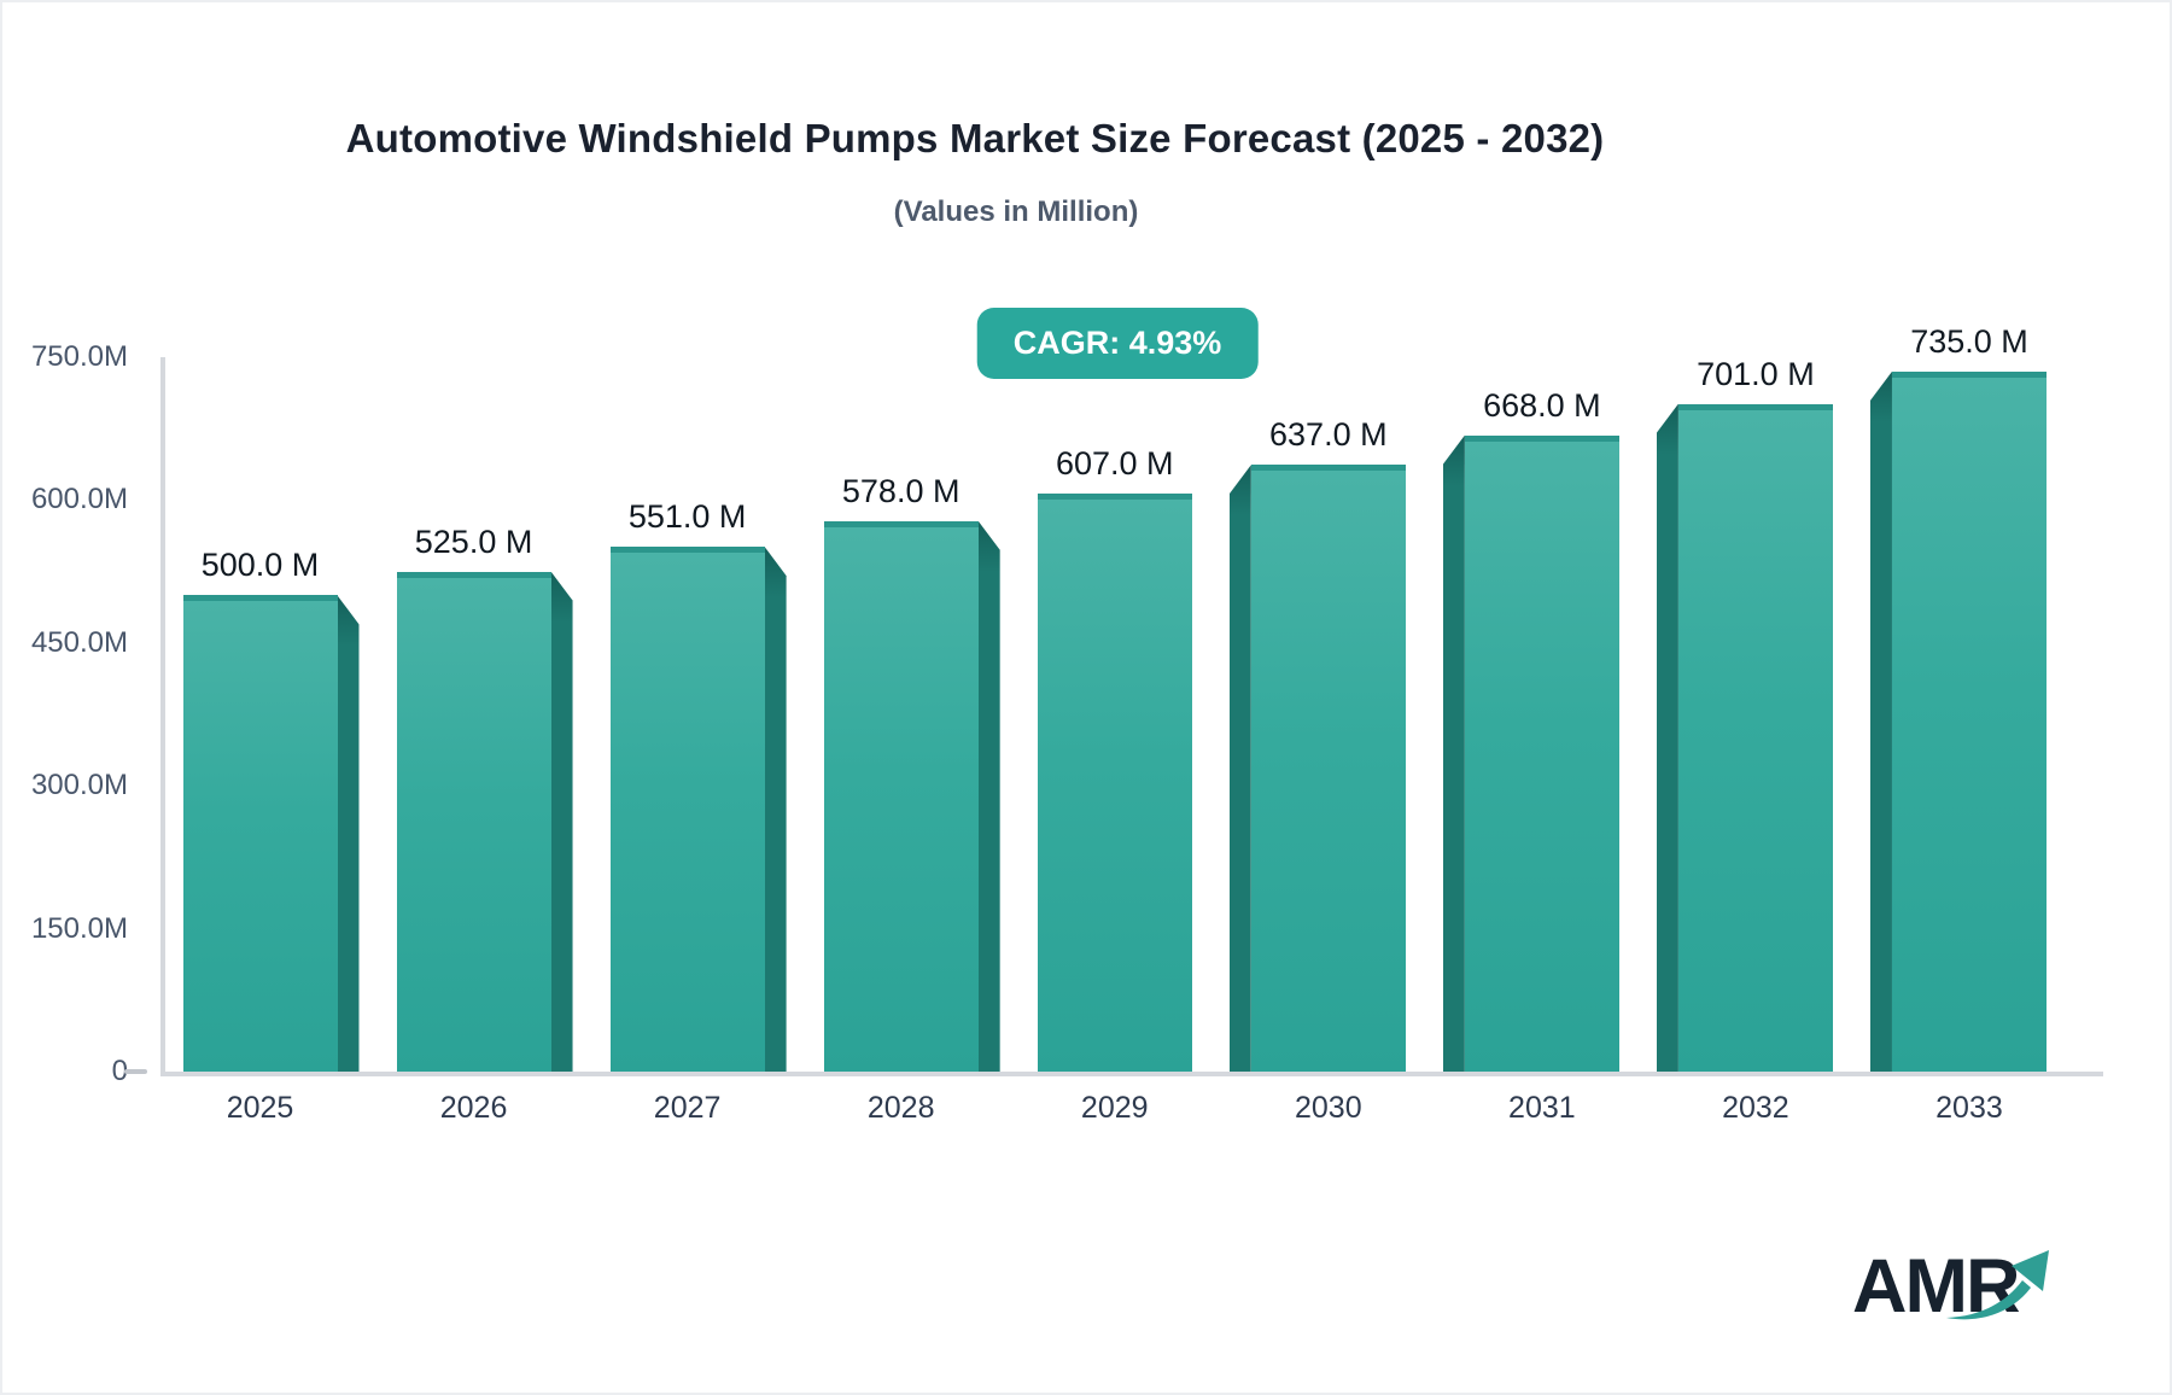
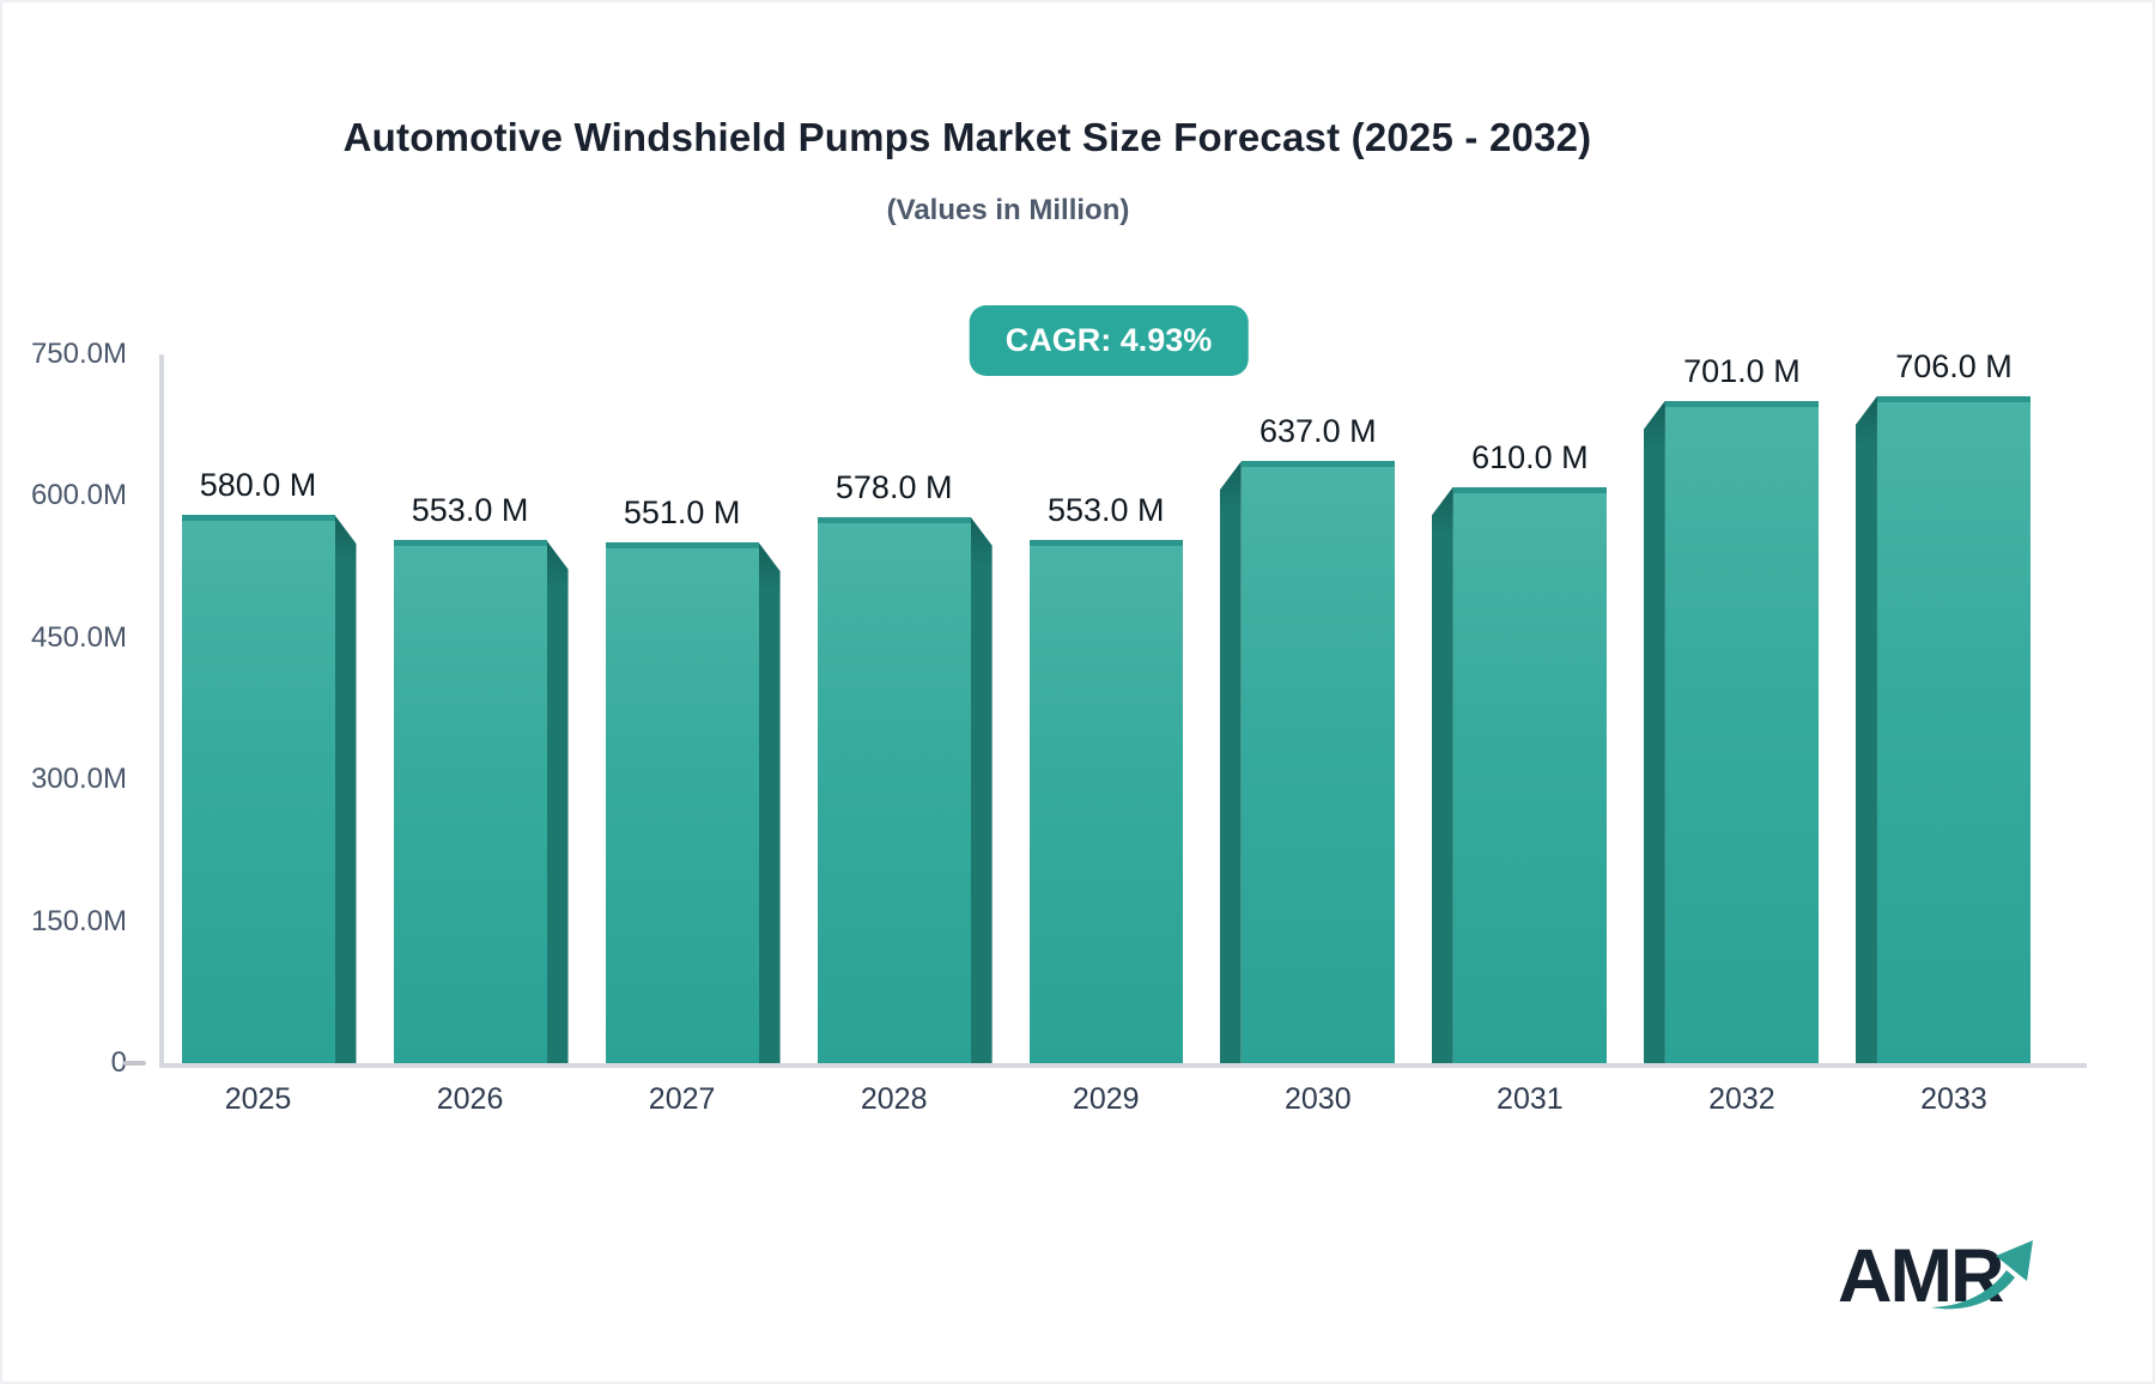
2025: 500.0 -> 580.0
2026: 525.0 -> 553.0
2029: 607.0 -> 553.0
2031: 668.0 -> 610.0
2033: 735.0 -> 706.0
